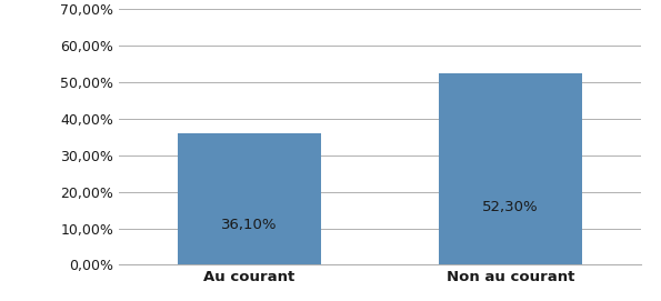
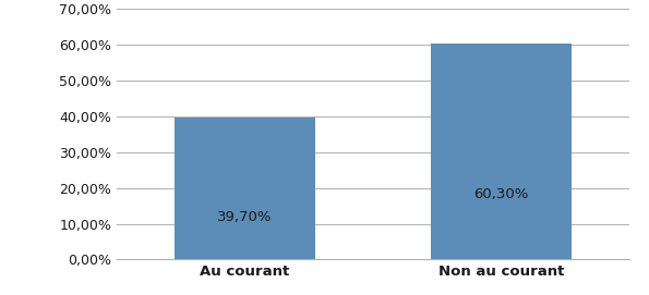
Au courant: 36,10% -> 39,70%
Non au courant: 52,30% -> 60,30%
